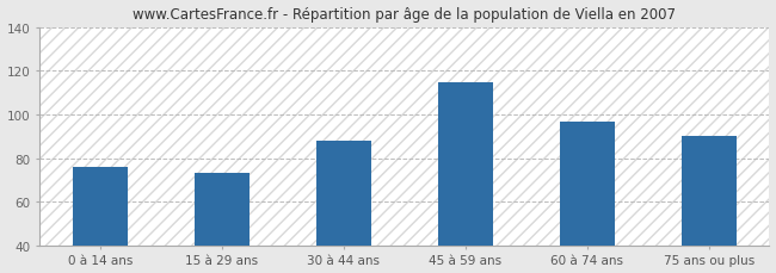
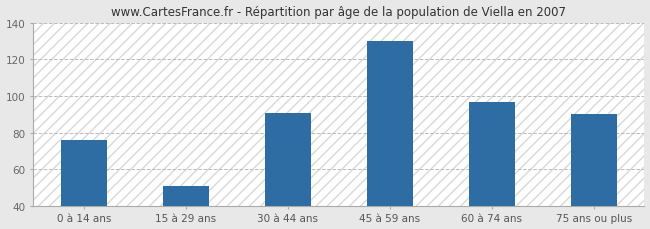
15 à 29 ans: 73 -> 51
30 à 44 ans: 88 -> 91
45 à 59 ans: 115 -> 130
